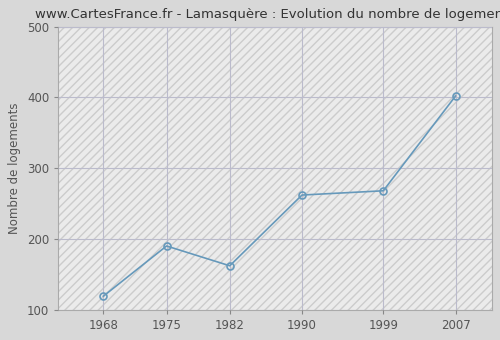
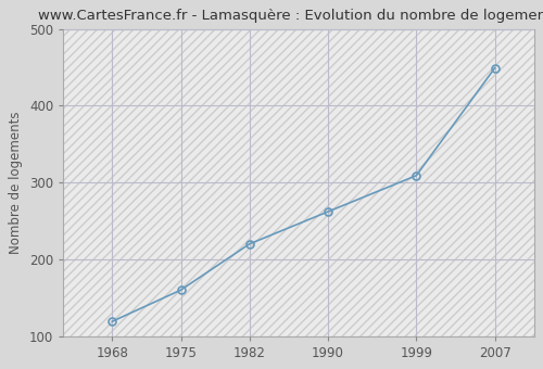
1975: 190 -> 160
1982: 162 -> 220
1999: 268 -> 309
2007: 402 -> 449
